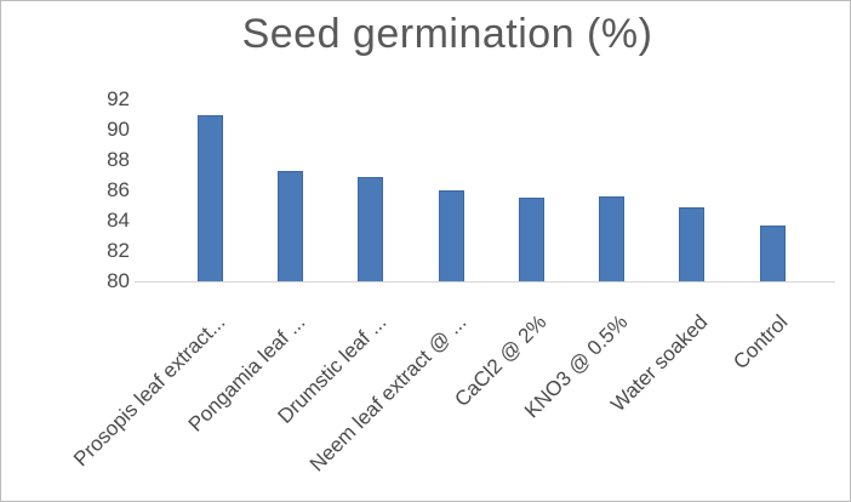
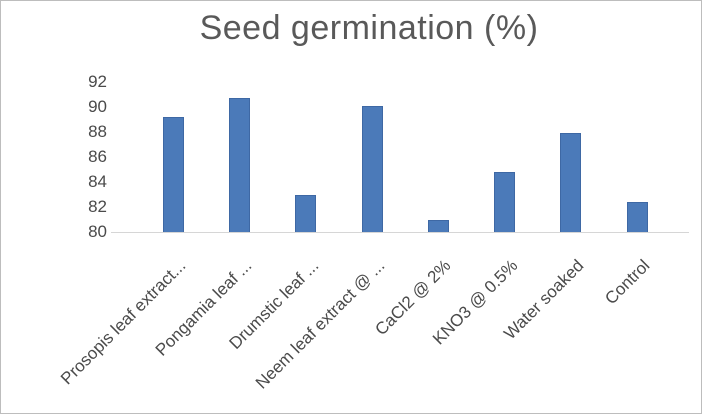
Prosopis leaf extract...: 91.0 -> 89.2
Pongamia leaf ...: 87.3 -> 90.7
Drumstic leaf ...: 86.9 -> 83.0
Neem leaf extract @ ...: 86.0 -> 90.1
CaCl2 @ 2%: 85.5 -> 81.0
KNO3 @ 0.5%: 85.6 -> 84.8
Water soaked: 84.9 -> 87.9
Control: 83.7 -> 82.4
